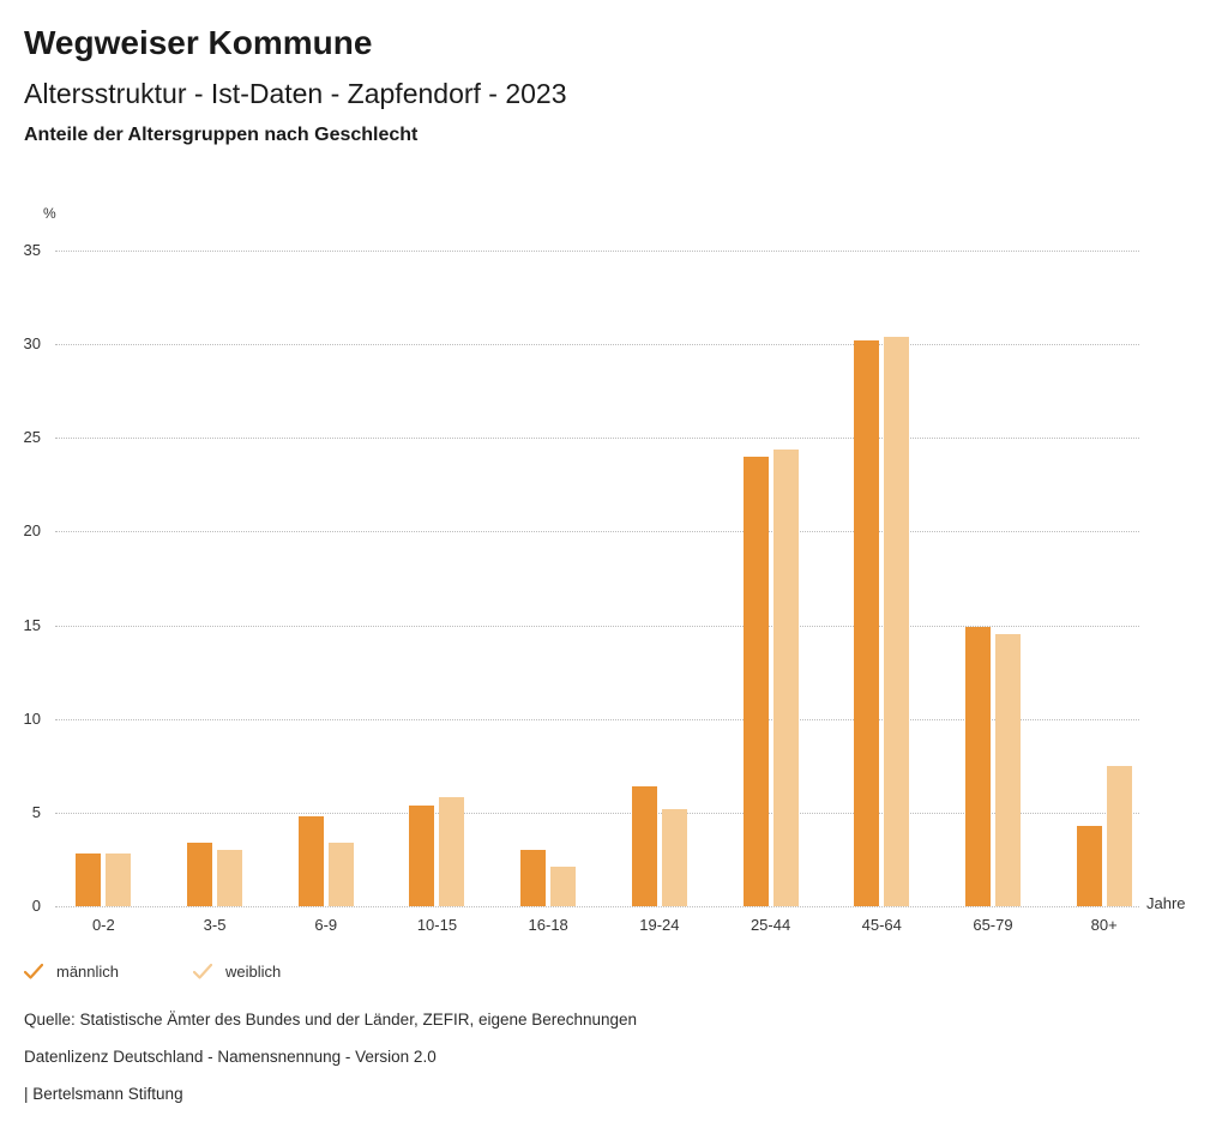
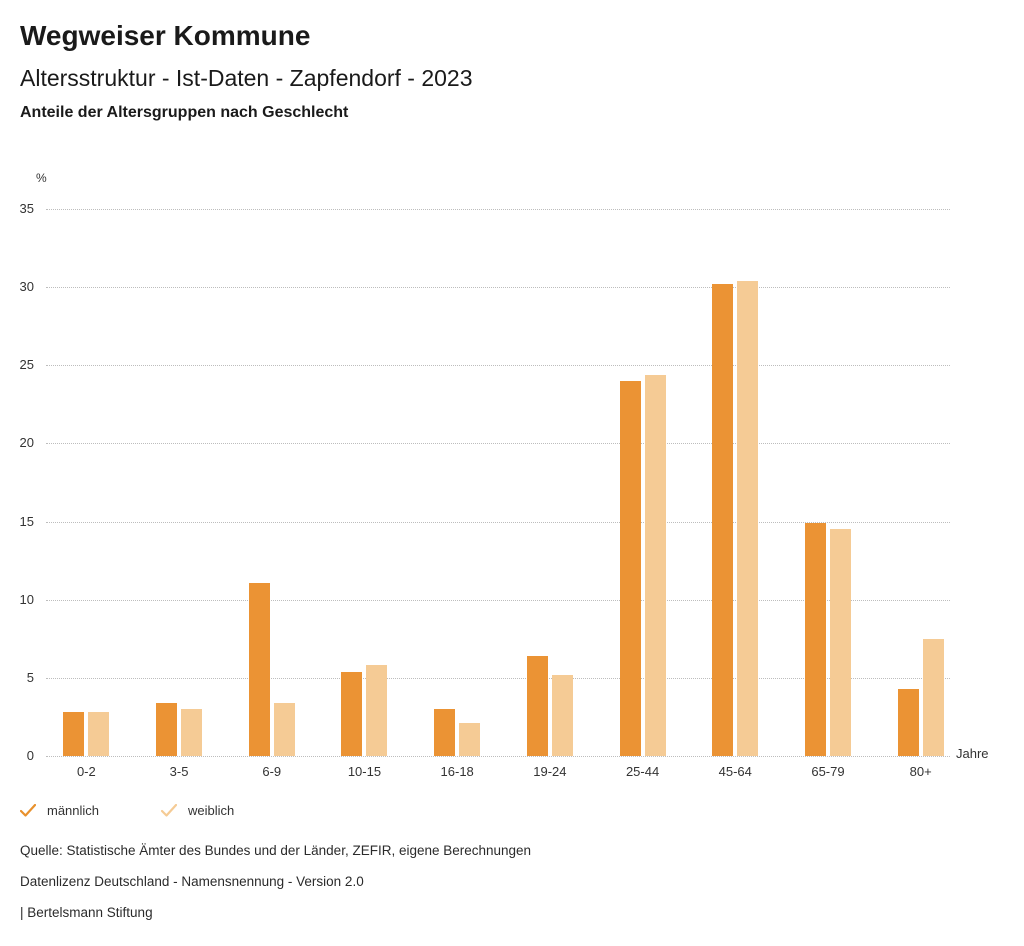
männlich/6-9: 4.8 -> 11.1
